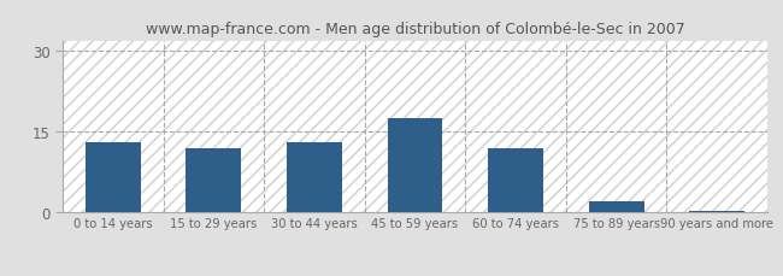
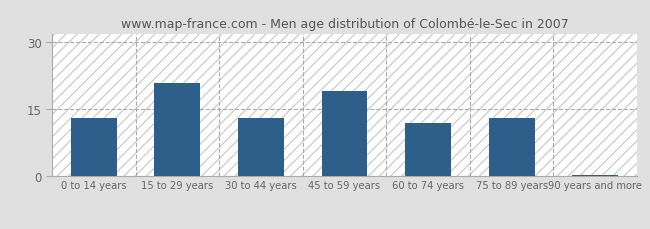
15 to 29 years: 12.0 -> 21.0
45 to 59 years: 17.5 -> 19.0
75 to 89 years: 2.0 -> 13.0
